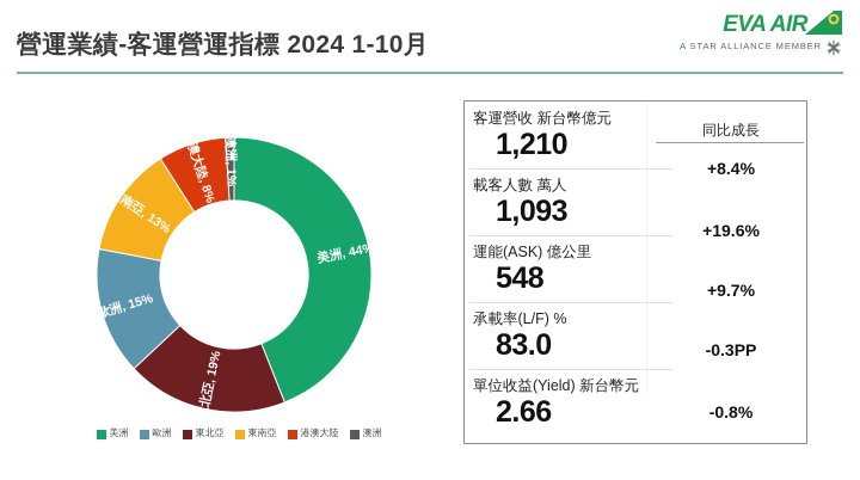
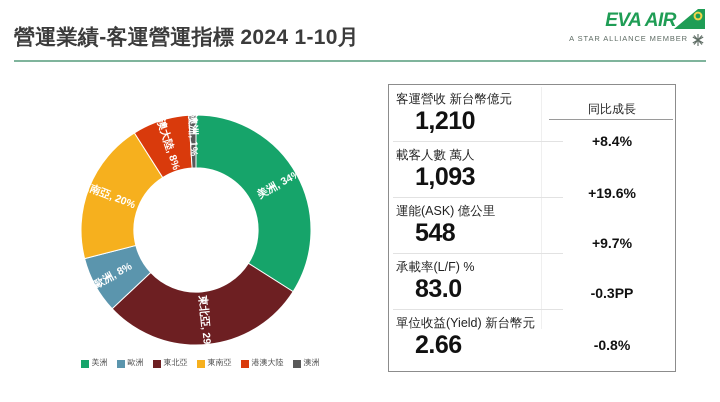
美洲: 44% -> 34%
東北亞: 19% -> 29%
歐洲: 15% -> 8%
東南亞: 13% -> 20%
